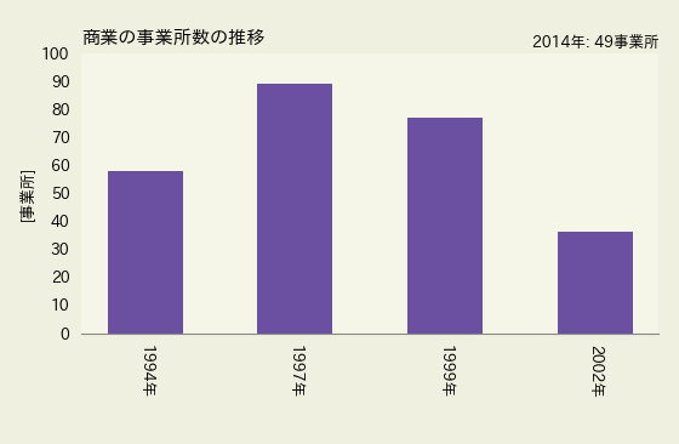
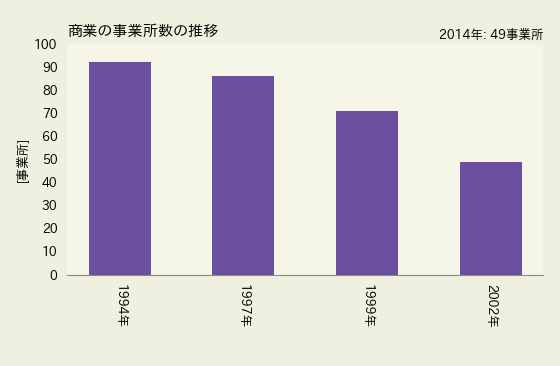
1994年: 58 -> 92
1997年: 89 -> 86
1999年: 77 -> 71
2002年: 36 -> 49
